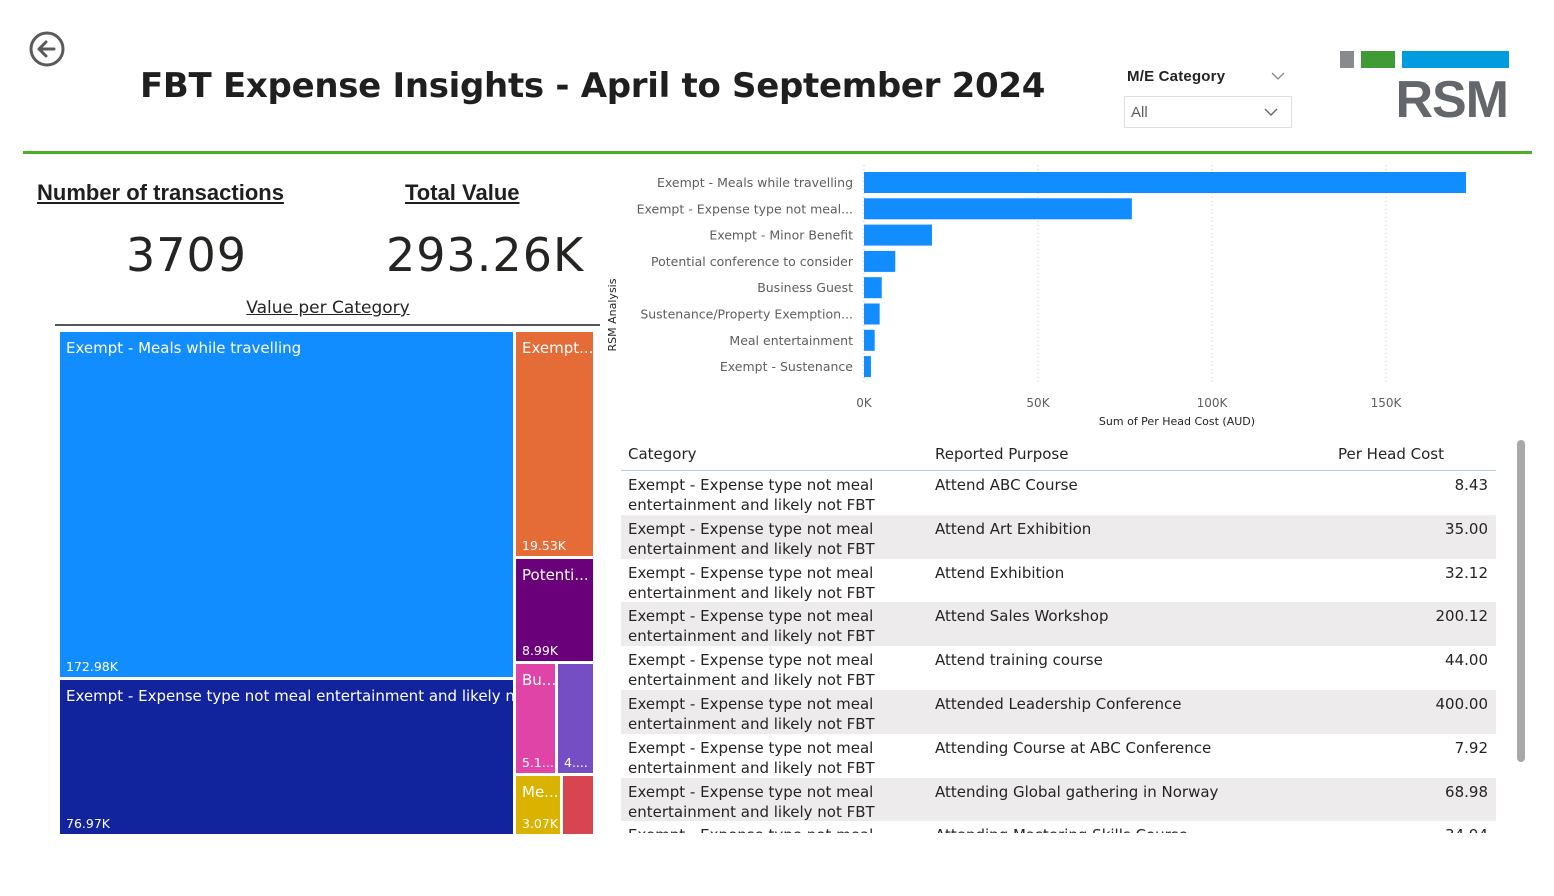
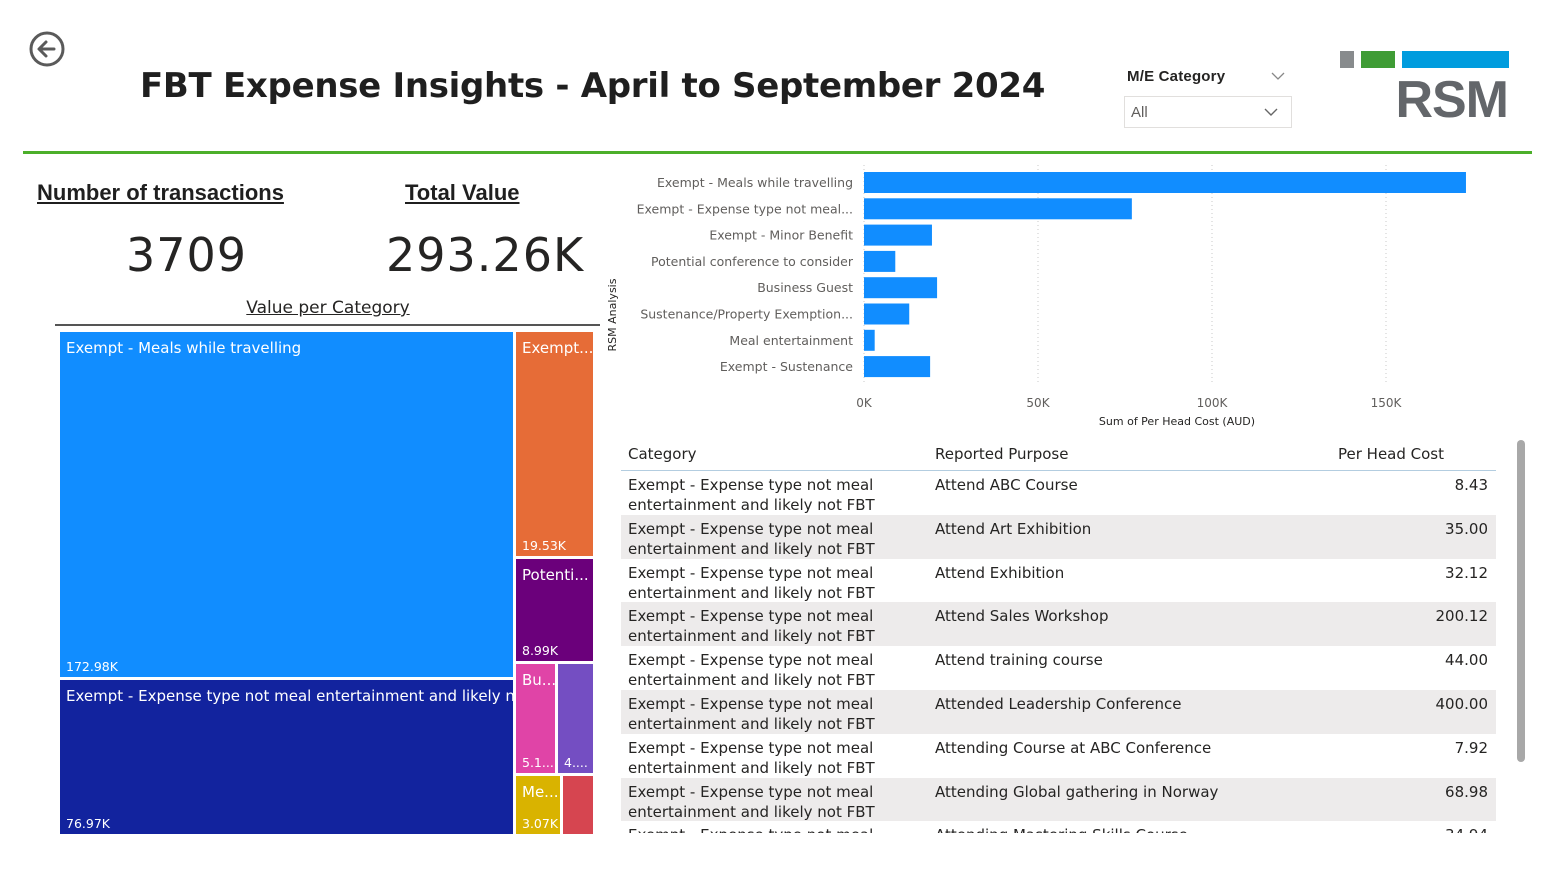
Business Guest: 5K -> 21K
Sustenance/Property Exemption...: 4K -> 13K
Exempt - Sustenance: 2K -> 19K
